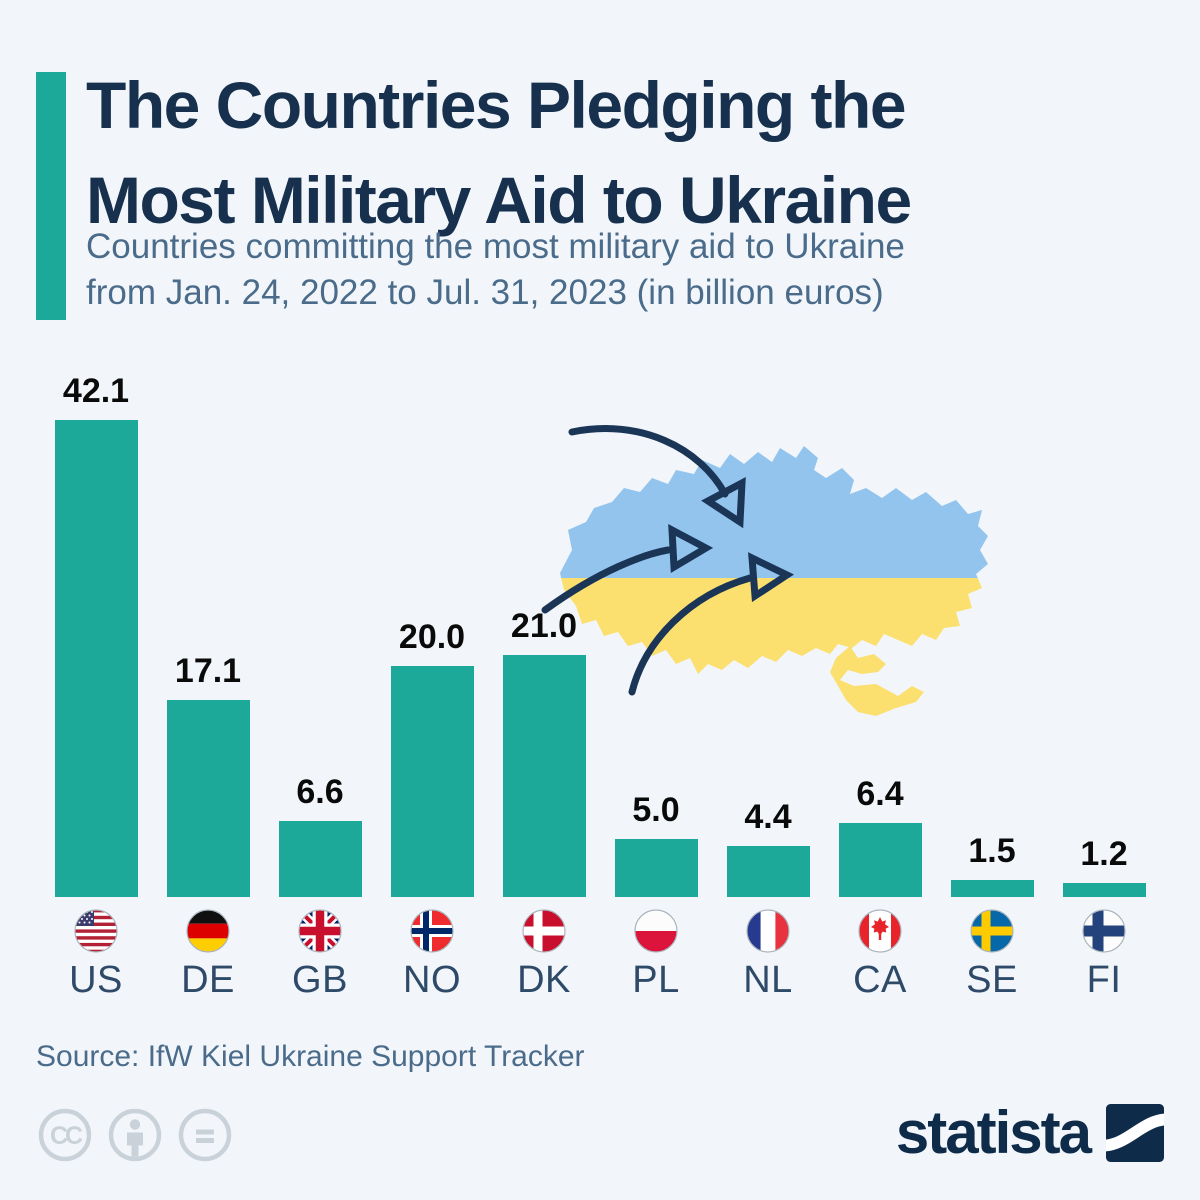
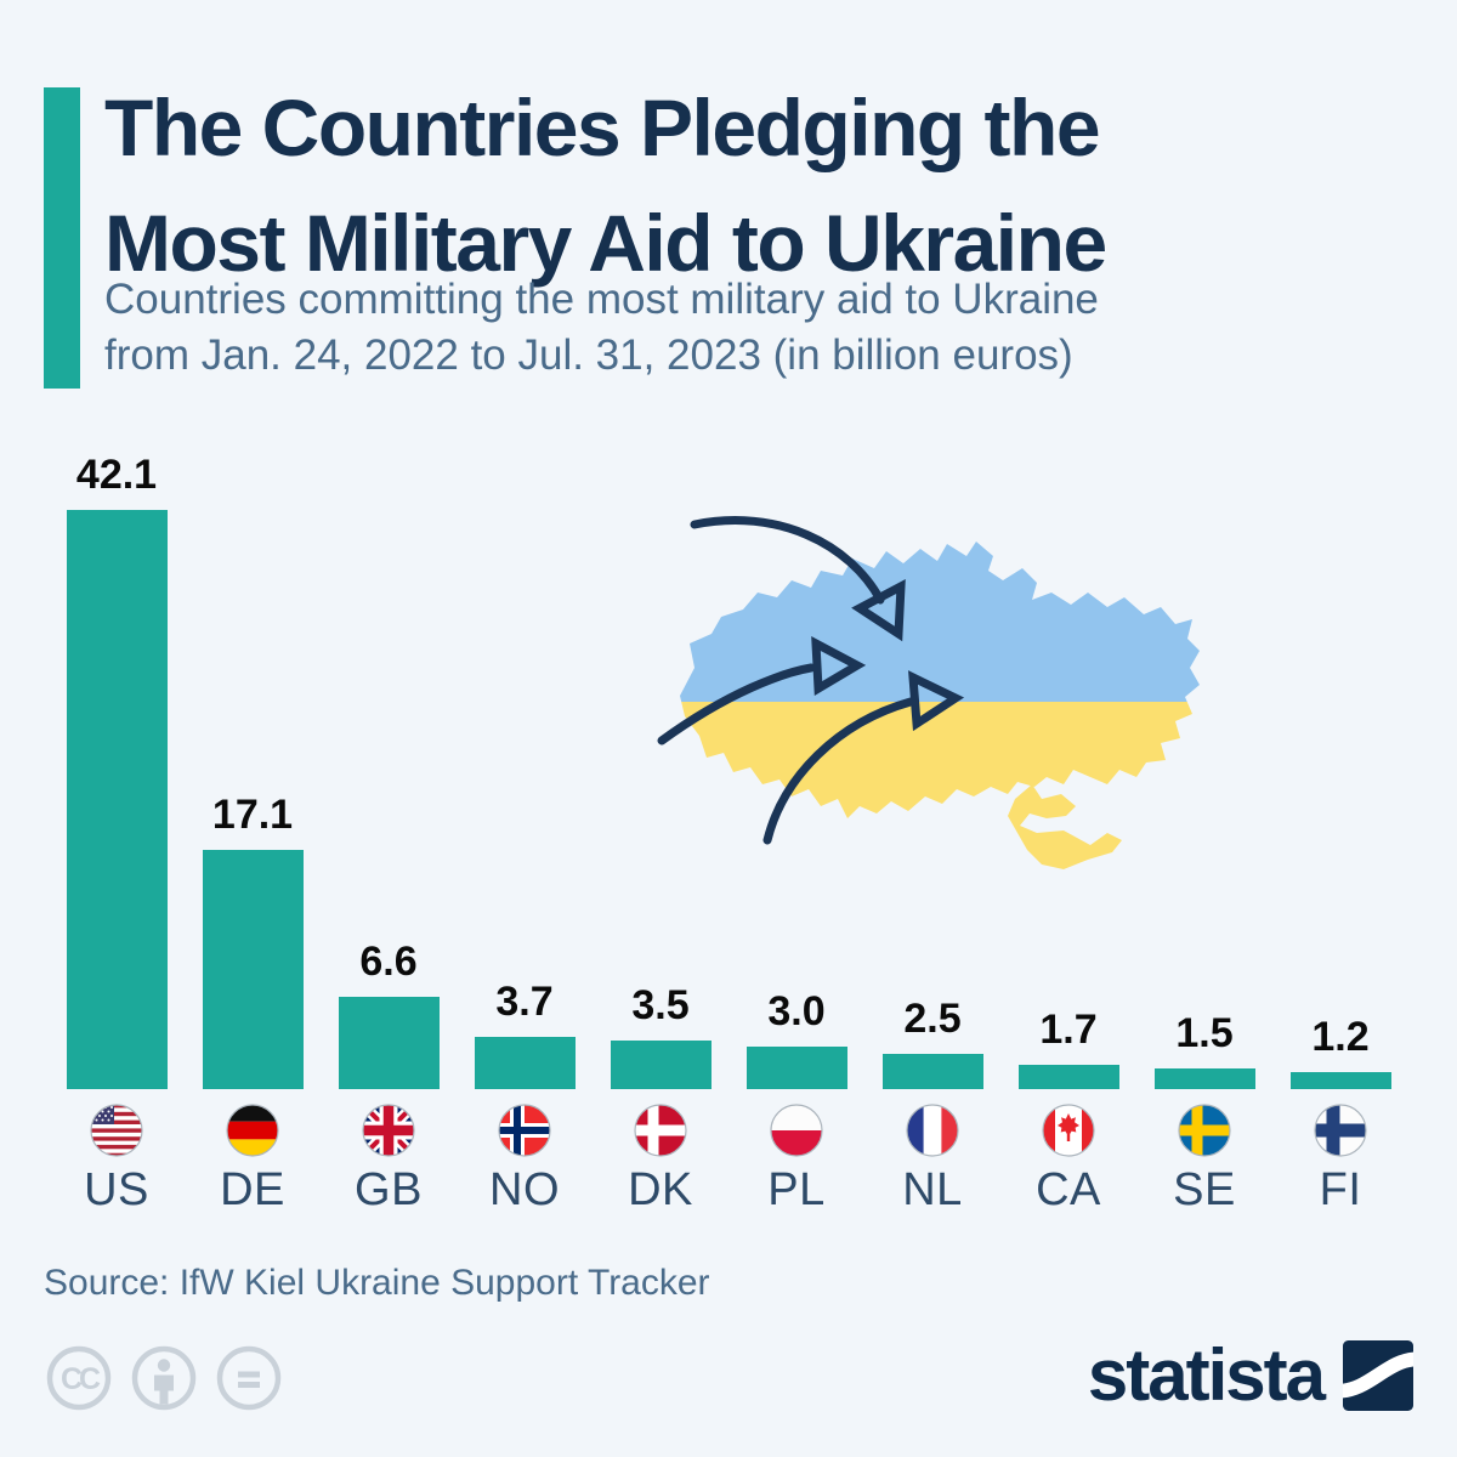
NO: 20.0 -> 3.7
DK: 21.0 -> 3.5
PL: 5.0 -> 3.0
NL: 4.4 -> 2.5
CA: 6.4 -> 1.7
